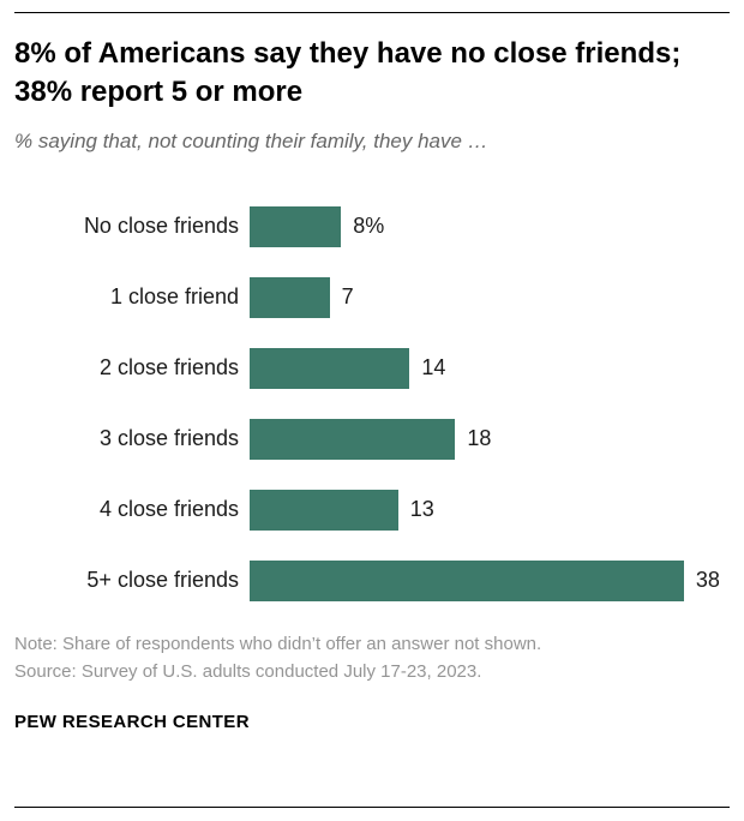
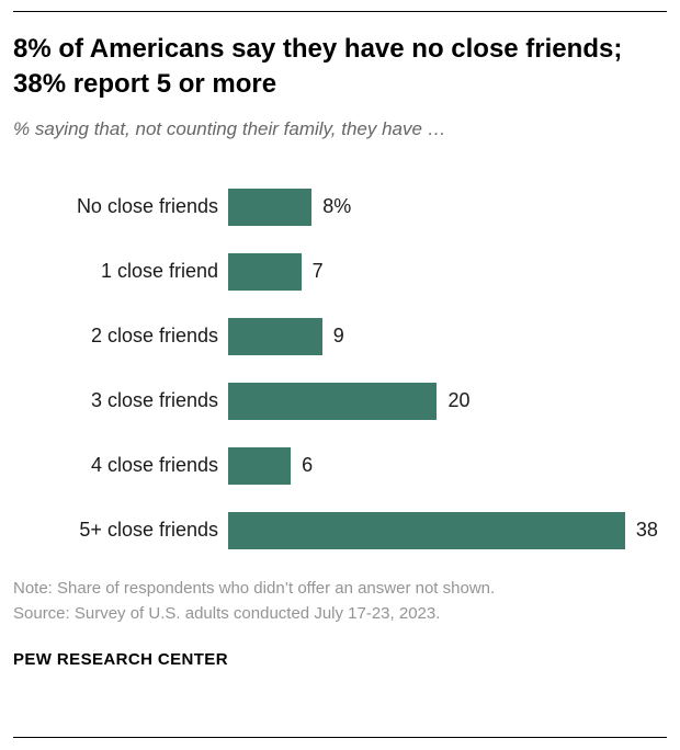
2 close friends: 14 -> 9
3 close friends: 18 -> 20
4 close friends: 13 -> 6
